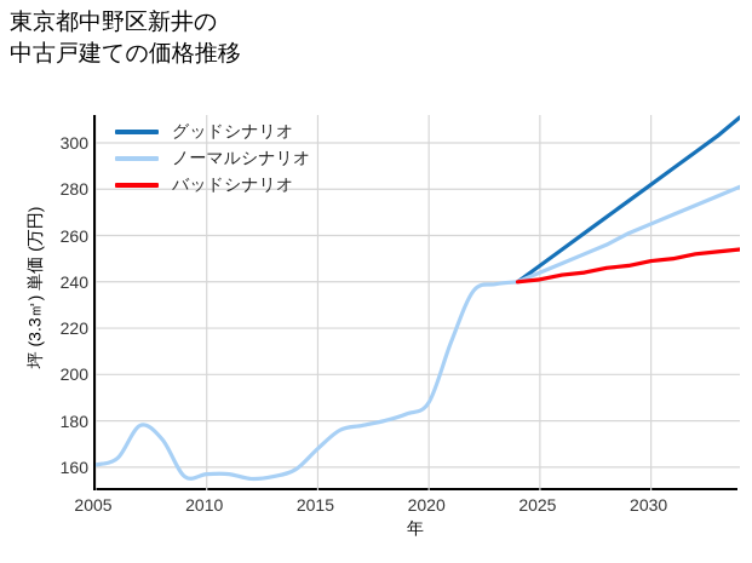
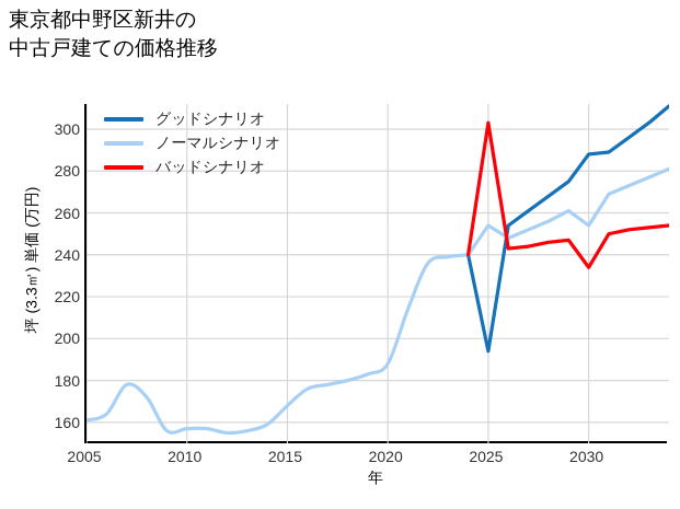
グッドシナリオ/2025: 247 -> 194
ノーマルシナリオ/2025: 244 -> 254
バッドシナリオ/2025: 241 -> 303
グッドシナリオ/2030: 282 -> 288
ノーマルシナリオ/2030: 265 -> 254
バッドシナリオ/2030: 249 -> 234
